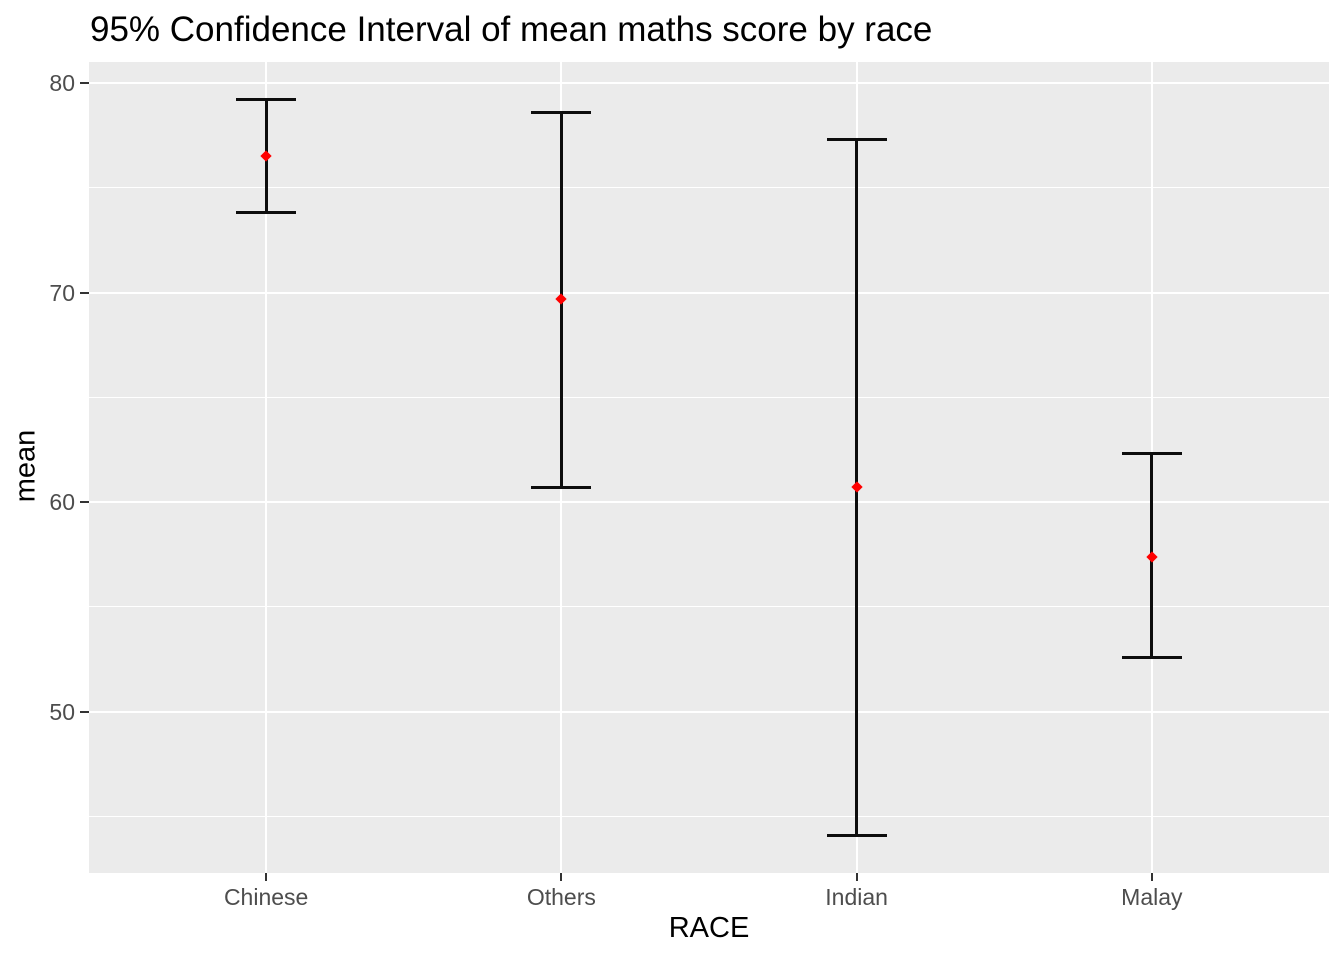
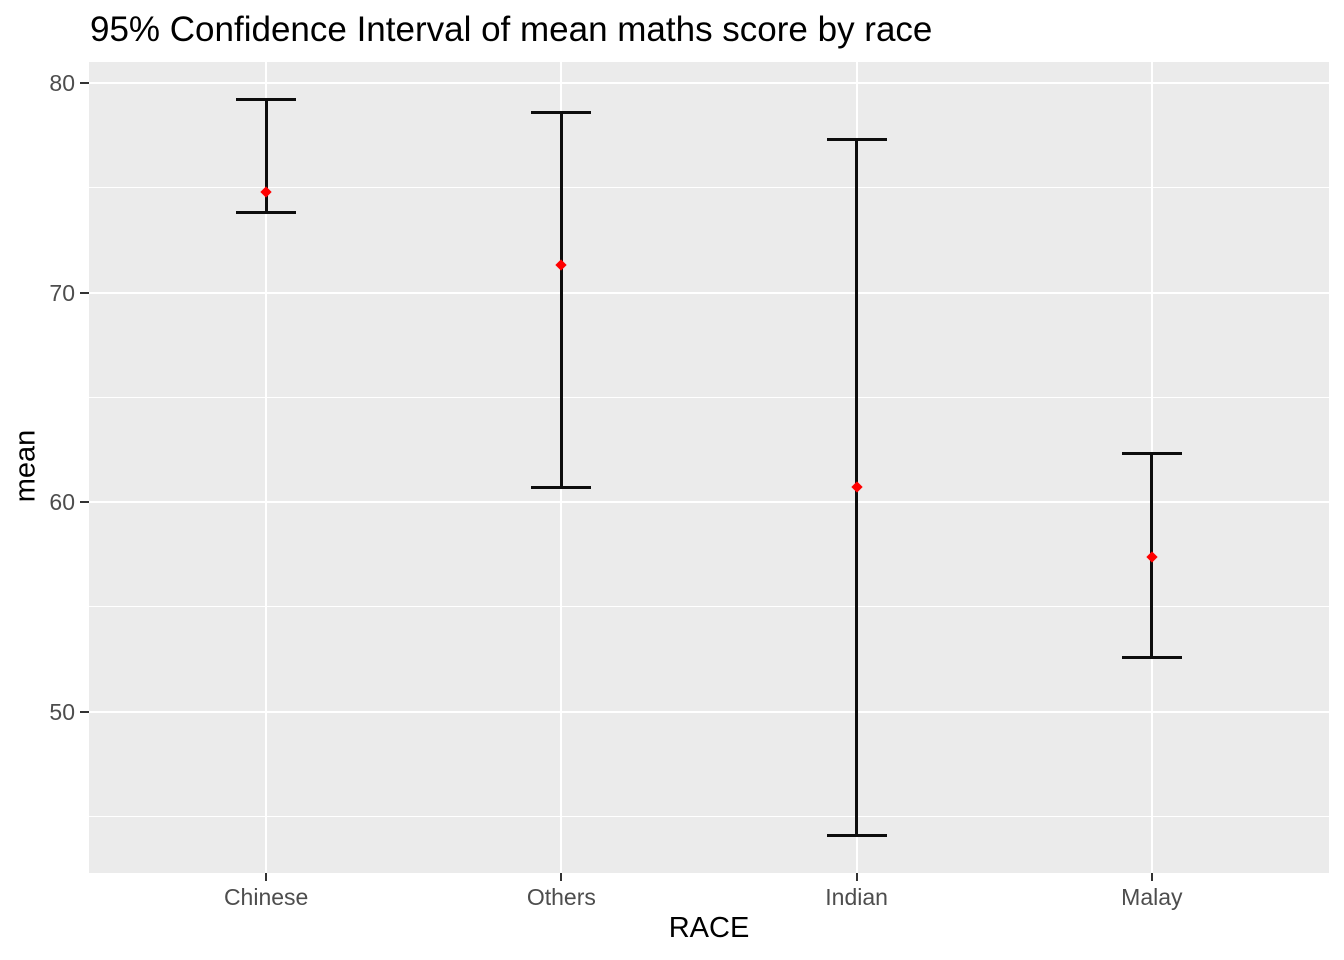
mean/Chinese: 76.5 -> 74.8
mean/Others: 69.7 -> 71.3
